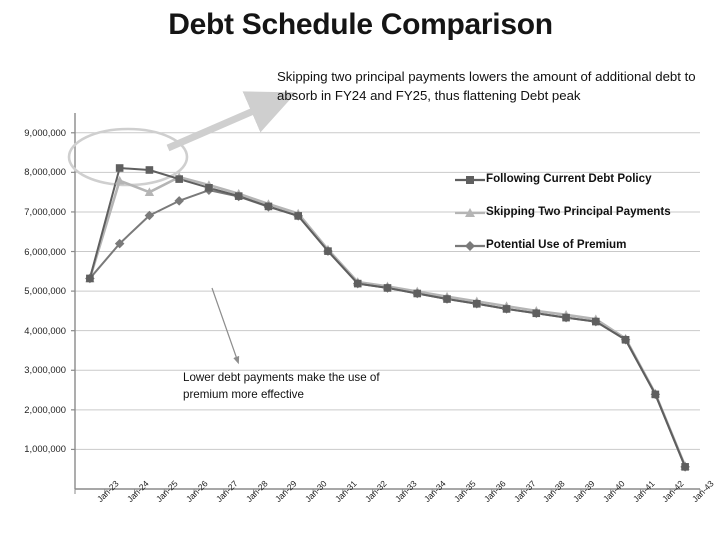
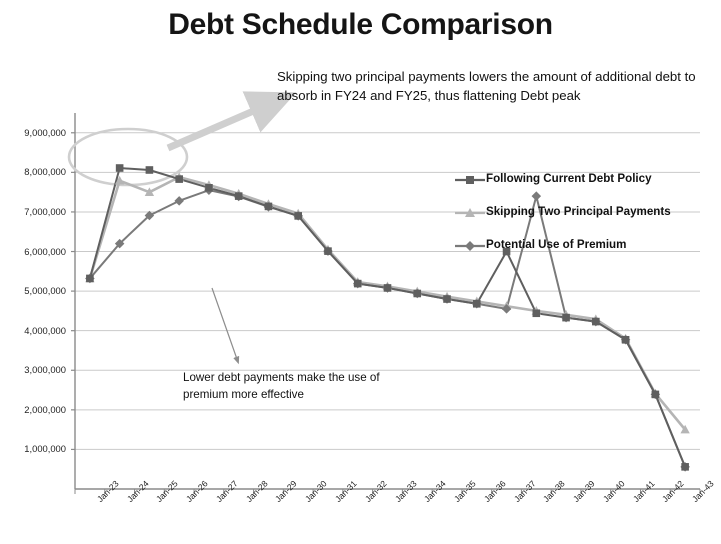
Following Current Debt Policy/Jan-37: 4600000 -> 6000000
Potential Use of Premium/Jan-38: 4400000 -> 7400000
Skipping Two Principal Payments/Jan-43: 600000 -> 1500000
